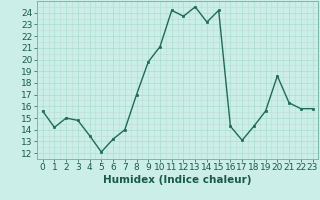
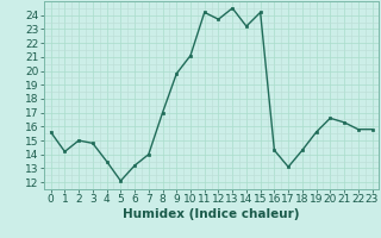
20: 18.6 -> 16.6
